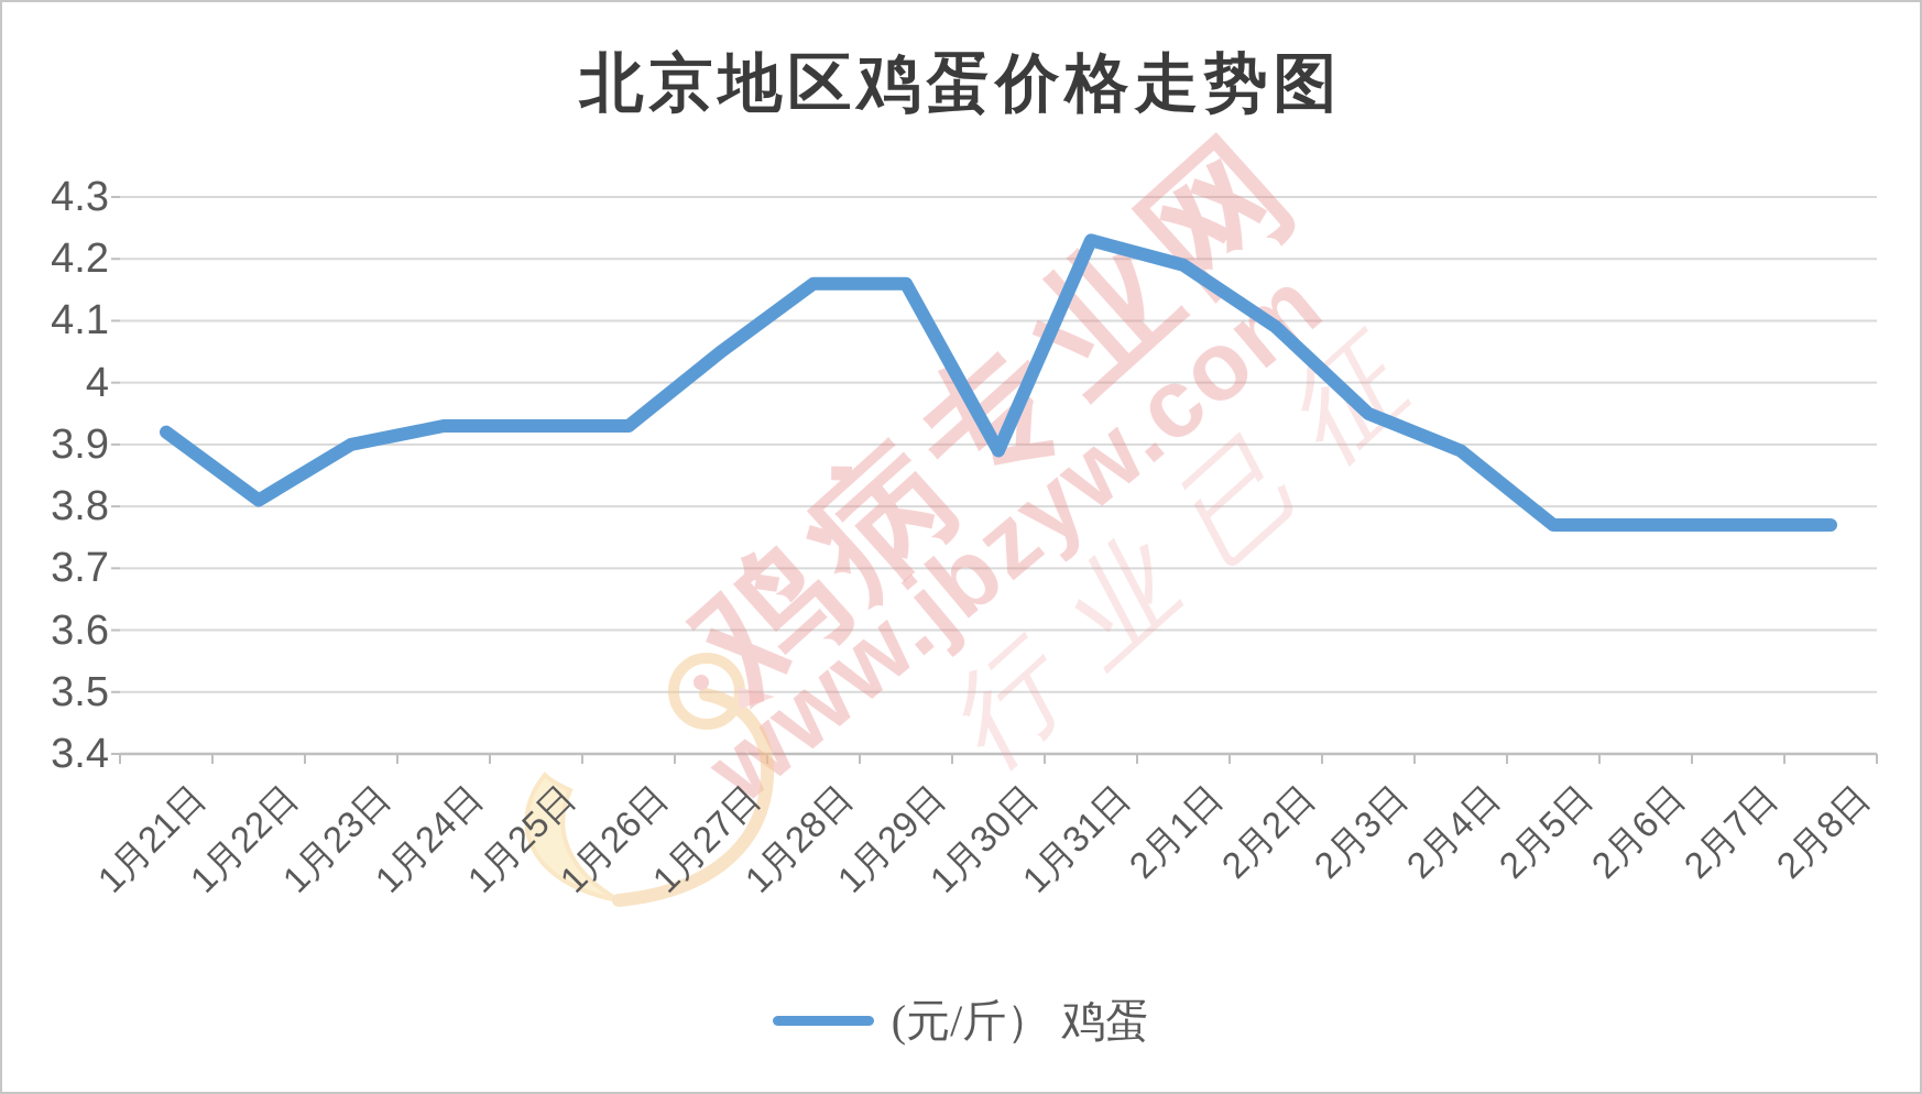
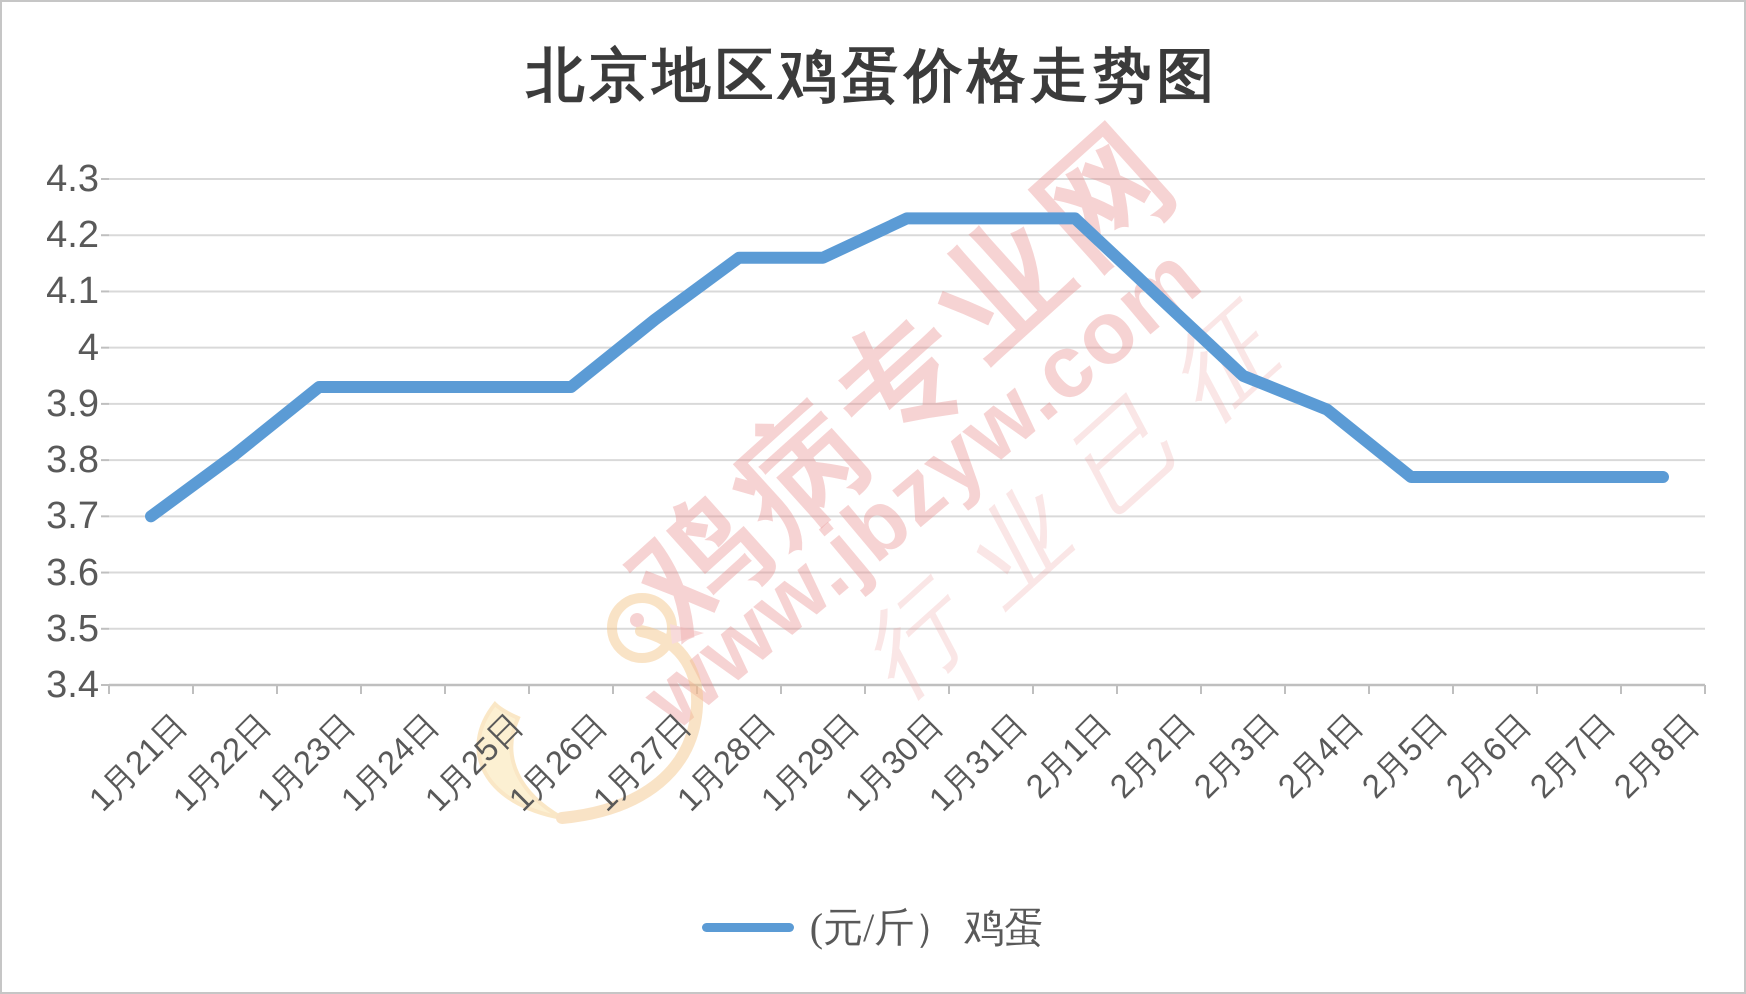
1月21日: 3.92 -> 3.70
1月23日: 3.90 -> 3.93
1月30日: 3.89 -> 4.23
2月1日: 4.19 -> 4.23
